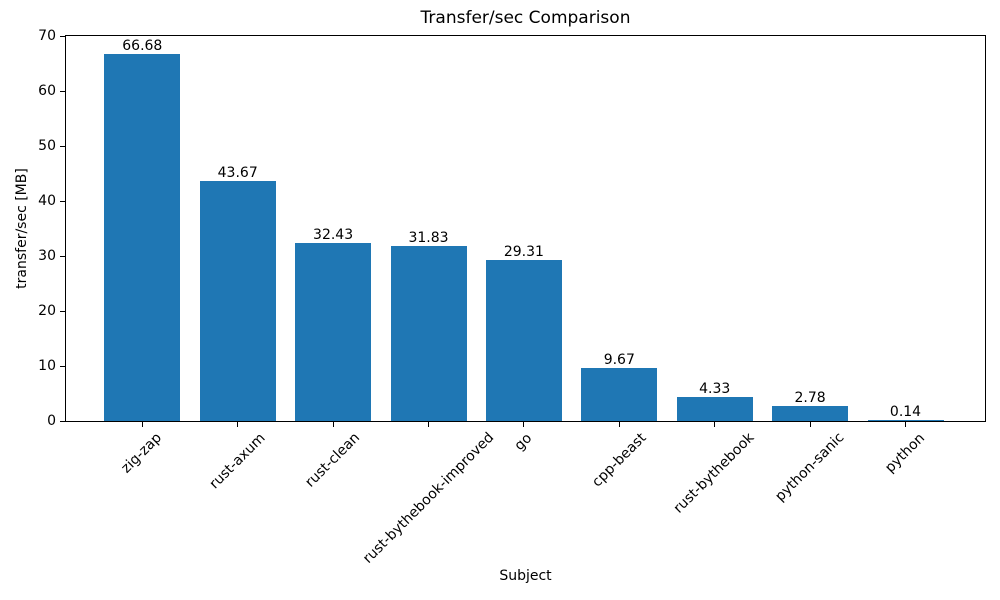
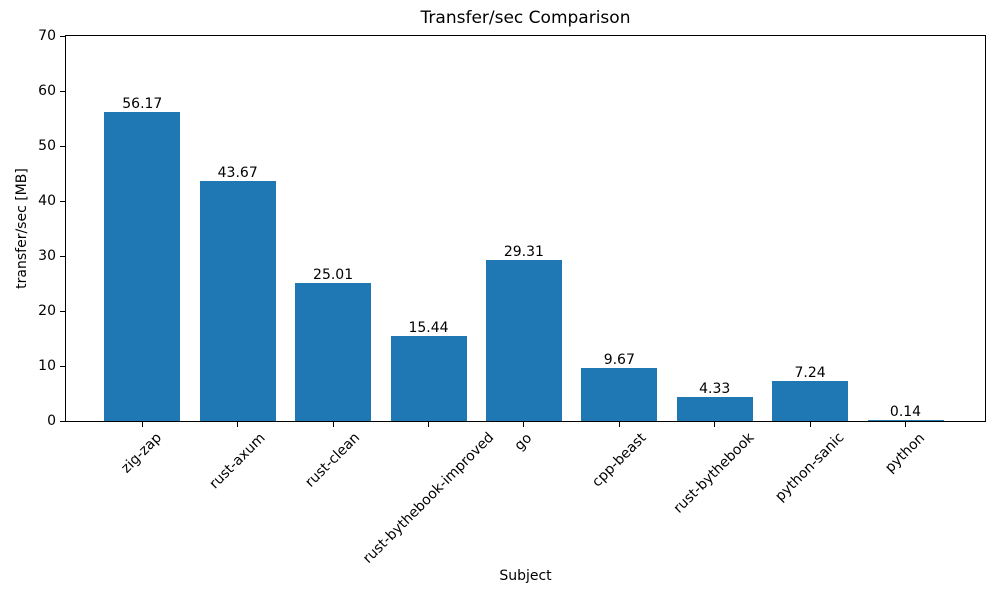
zig-zap: 66.68 -> 56.17
rust-clean: 32.43 -> 25.01
rust-bythebook-improved: 31.83 -> 15.44
python-sanic: 2.78 -> 7.24
